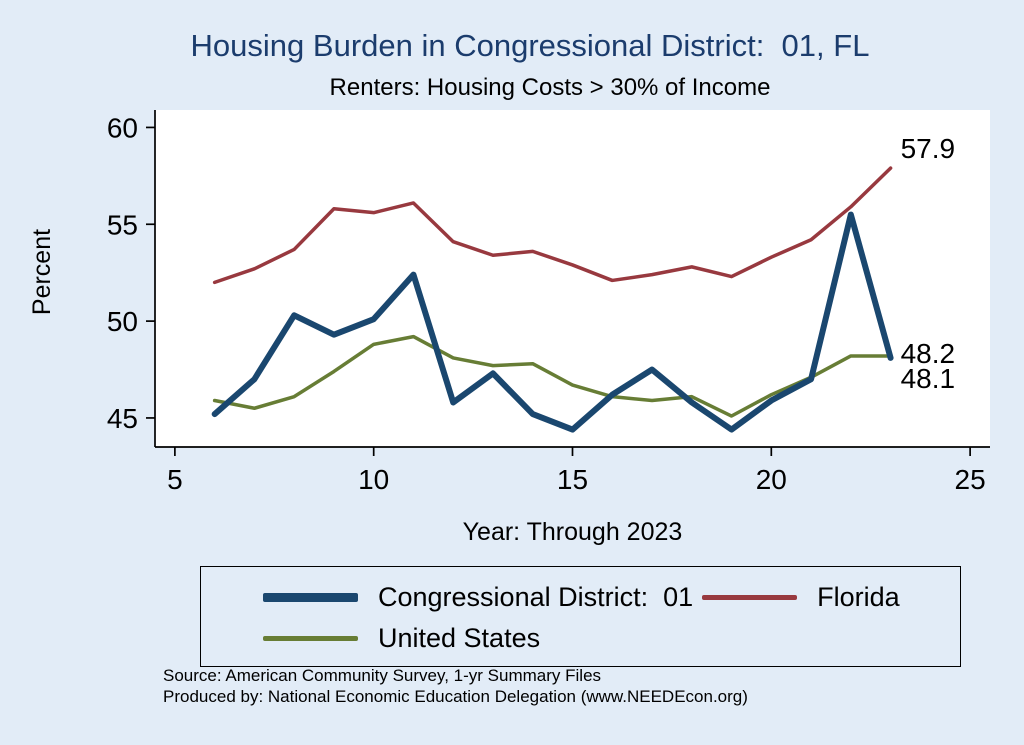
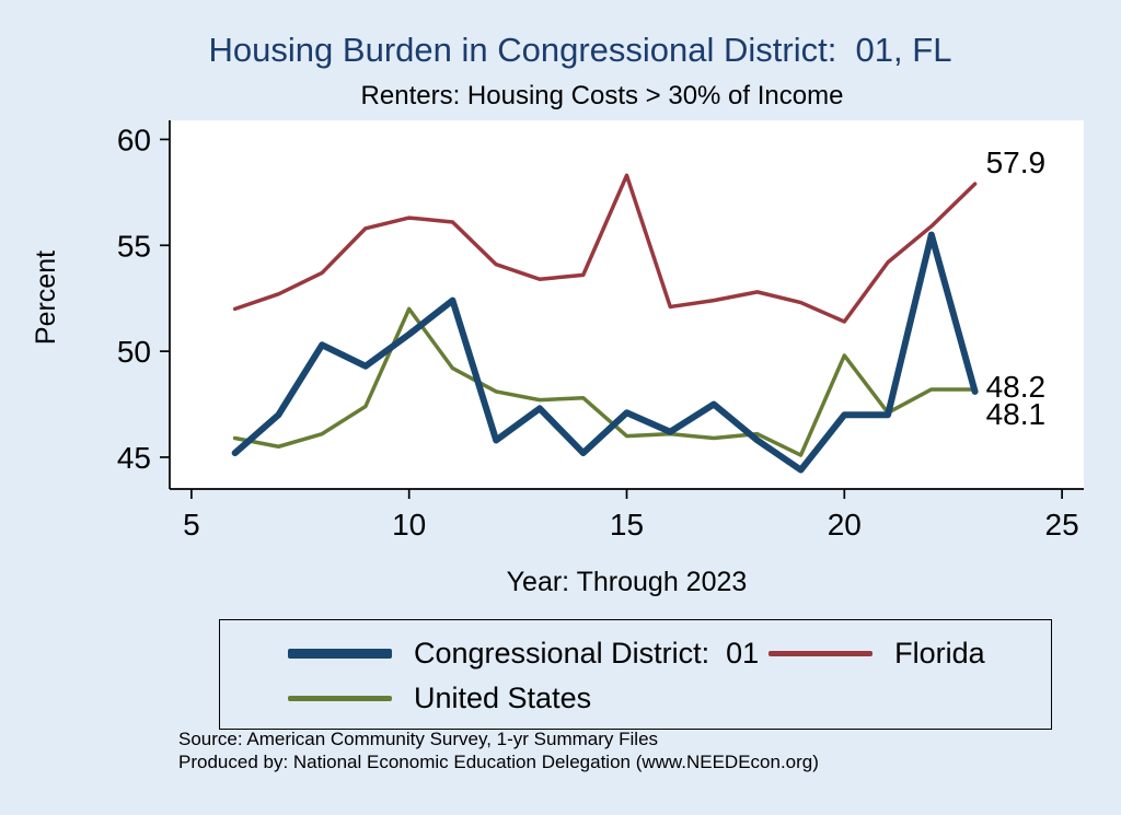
Congressional District: 01/10: 50.1 -> 50.8
Florida/10: 55.6 -> 56.3
United States/10: 48.8 -> 52.0
Congressional District: 01/15: 44.4 -> 47.1
Florida/15: 52.9 -> 58.3
United States/15: 46.7 -> 46.0
Congressional District: 01/20: 45.9 -> 47.0
Florida/20: 53.3 -> 51.4
United States/20: 46.2 -> 49.8
